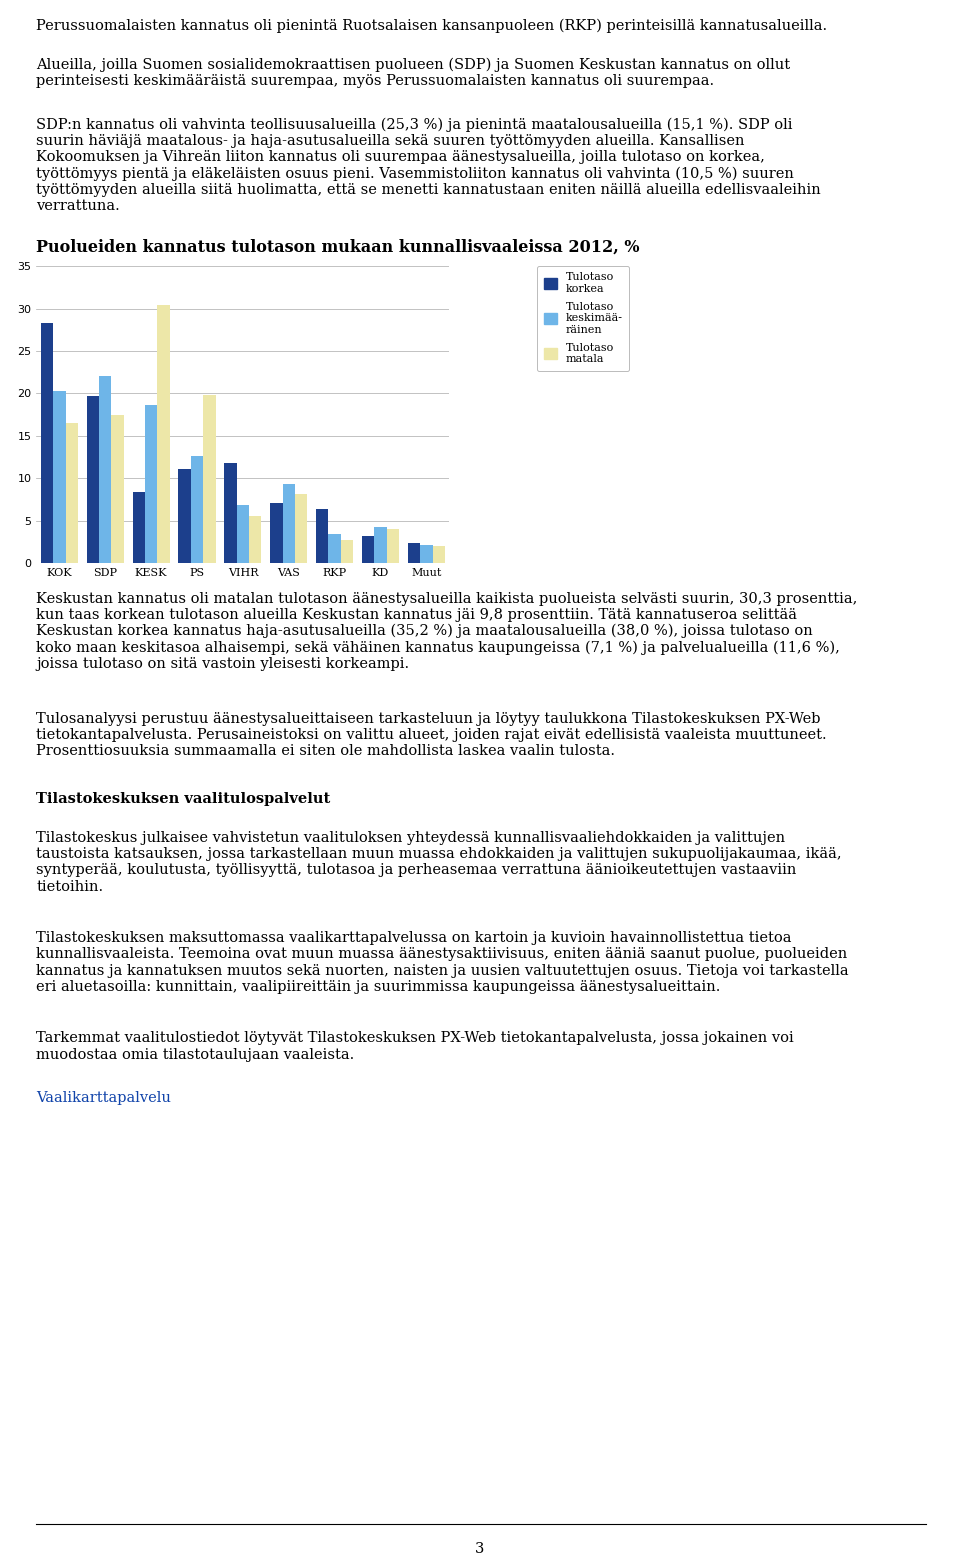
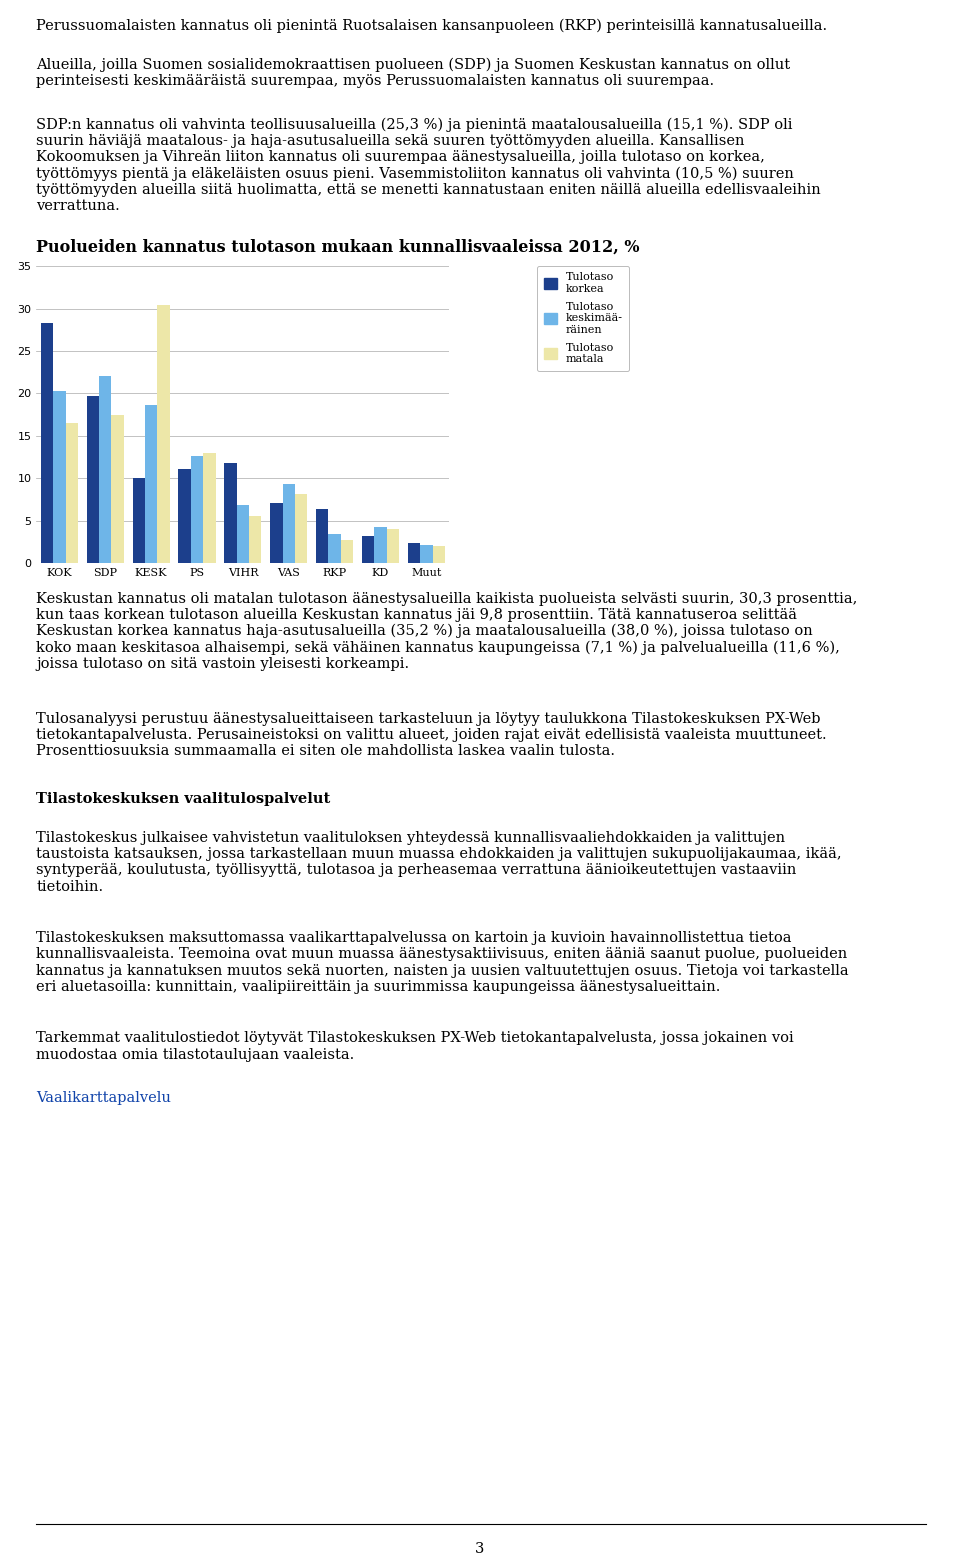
Tulotaso korkea/KESK: 8.4 -> 10.0
Tulotaso matala/PS: 19.8 -> 13.0
